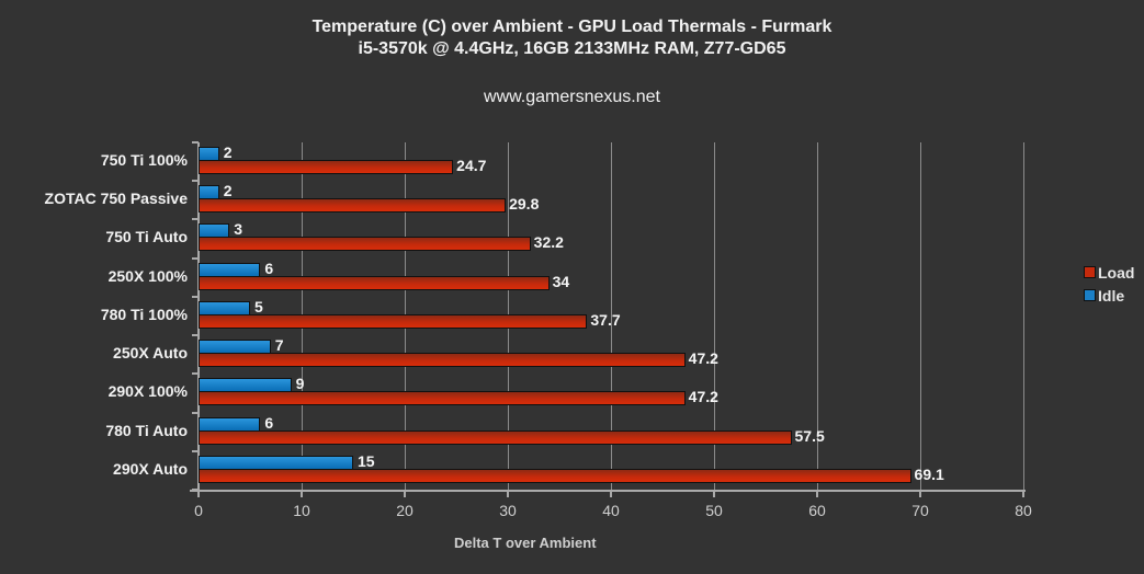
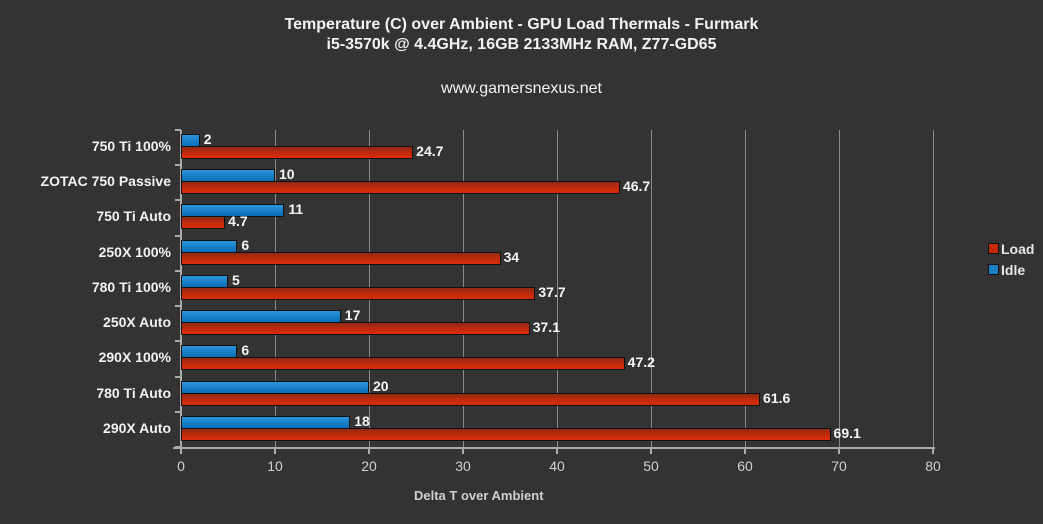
Load/ZOTAC 750 Passive: 29.8 -> 46.7
Idle/ZOTAC 750 Passive: 2 -> 10
Load/750 Ti Auto: 32.2 -> 4.7
Idle/750 Ti Auto: 3 -> 11
Load/250X Auto: 47.2 -> 37.1
Idle/250X Auto: 7 -> 17
Idle/290X 100%: 9 -> 6
Load/780 Ti Auto: 57.5 -> 61.6
Idle/780 Ti Auto: 6 -> 20
Idle/290X Auto: 15 -> 18
